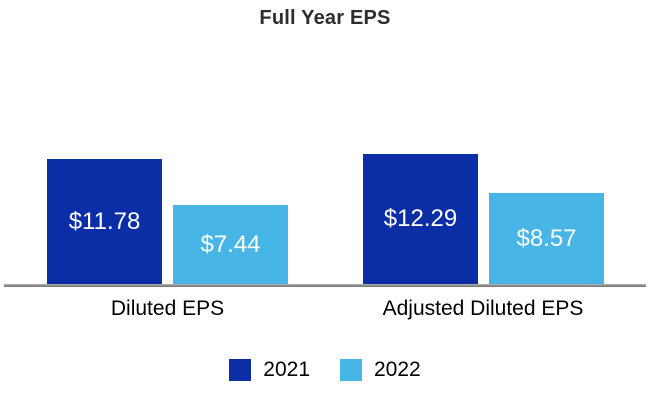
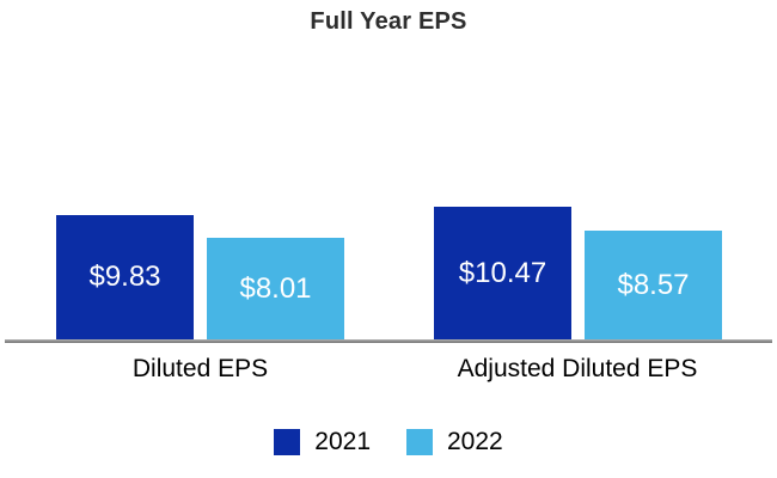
2021/Diluted EPS: $11.78 -> $9.83
2022/Diluted EPS: $7.44 -> $8.01
2021/Adjusted Diluted EPS: $12.29 -> $10.47
